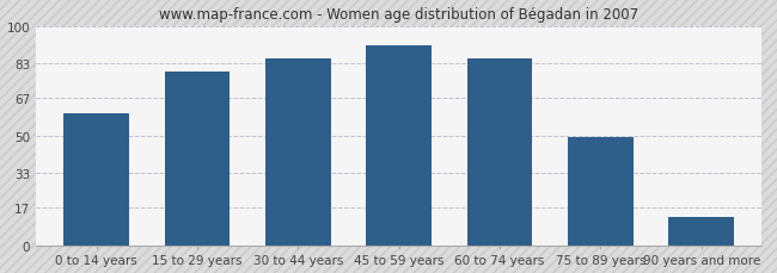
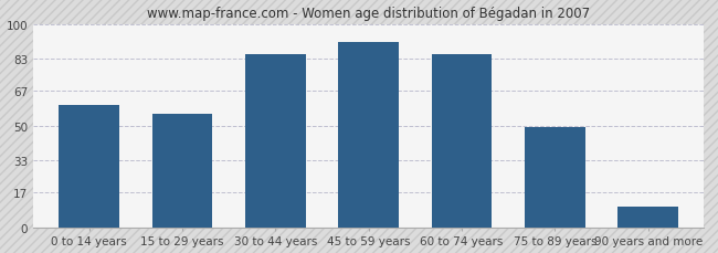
15 to 29 years: 79 -> 56
90 years and more: 13 -> 10
